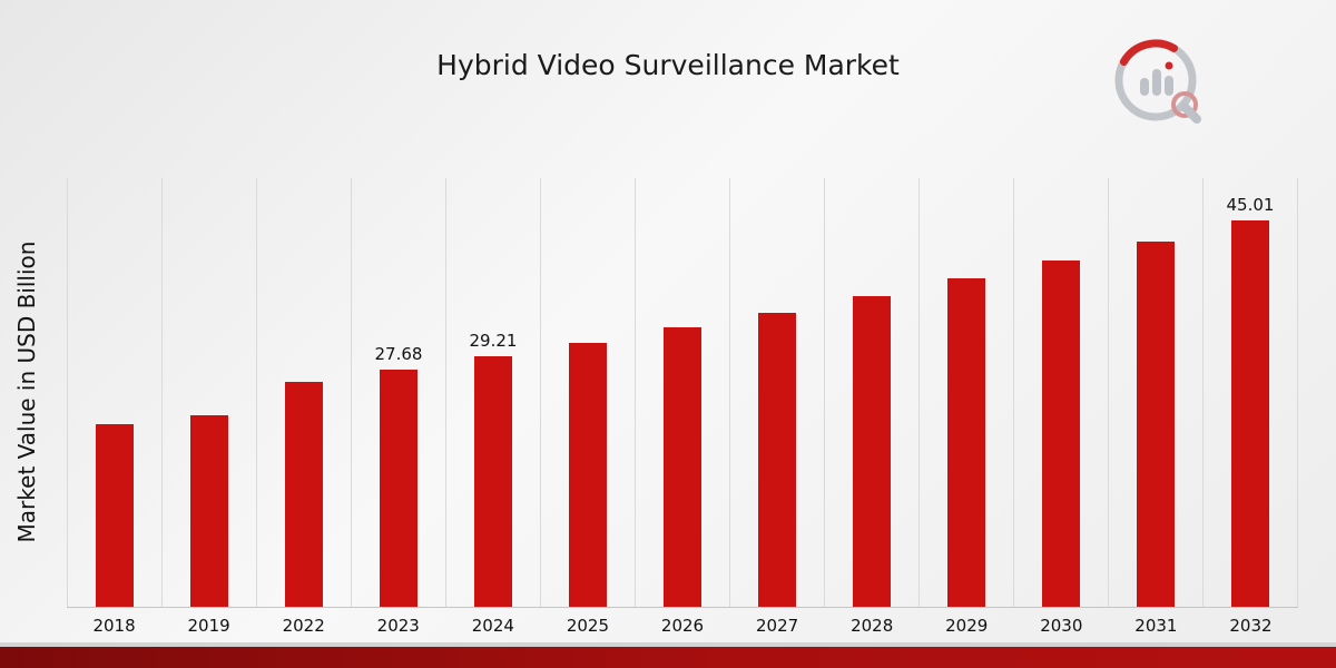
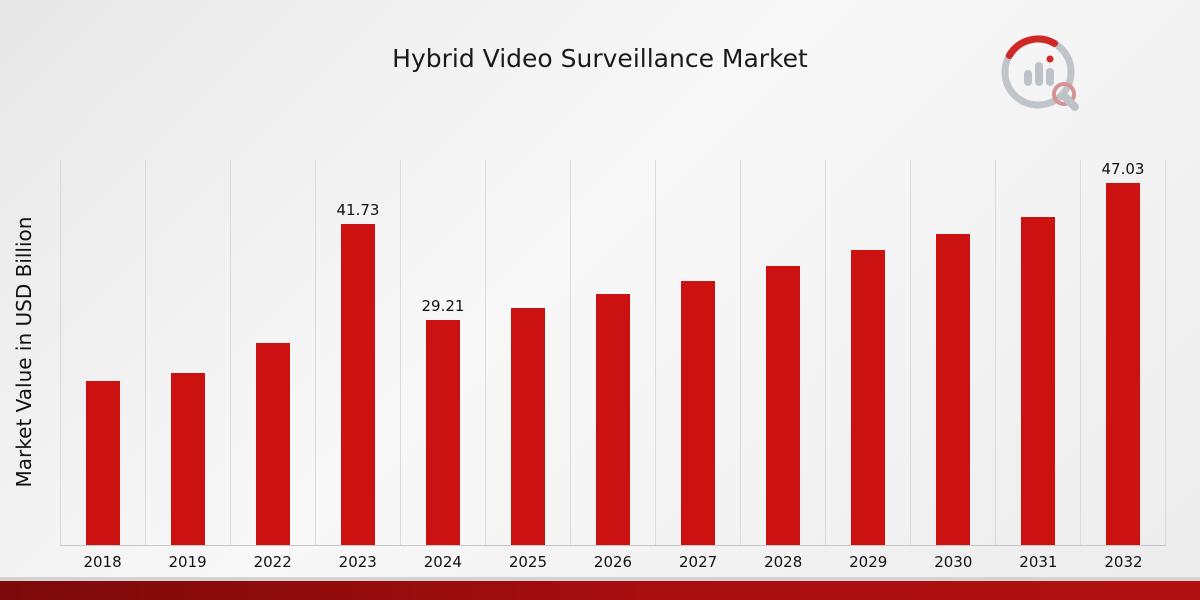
2023: 27.68 -> 41.73
2032: 45.01 -> 47.03
